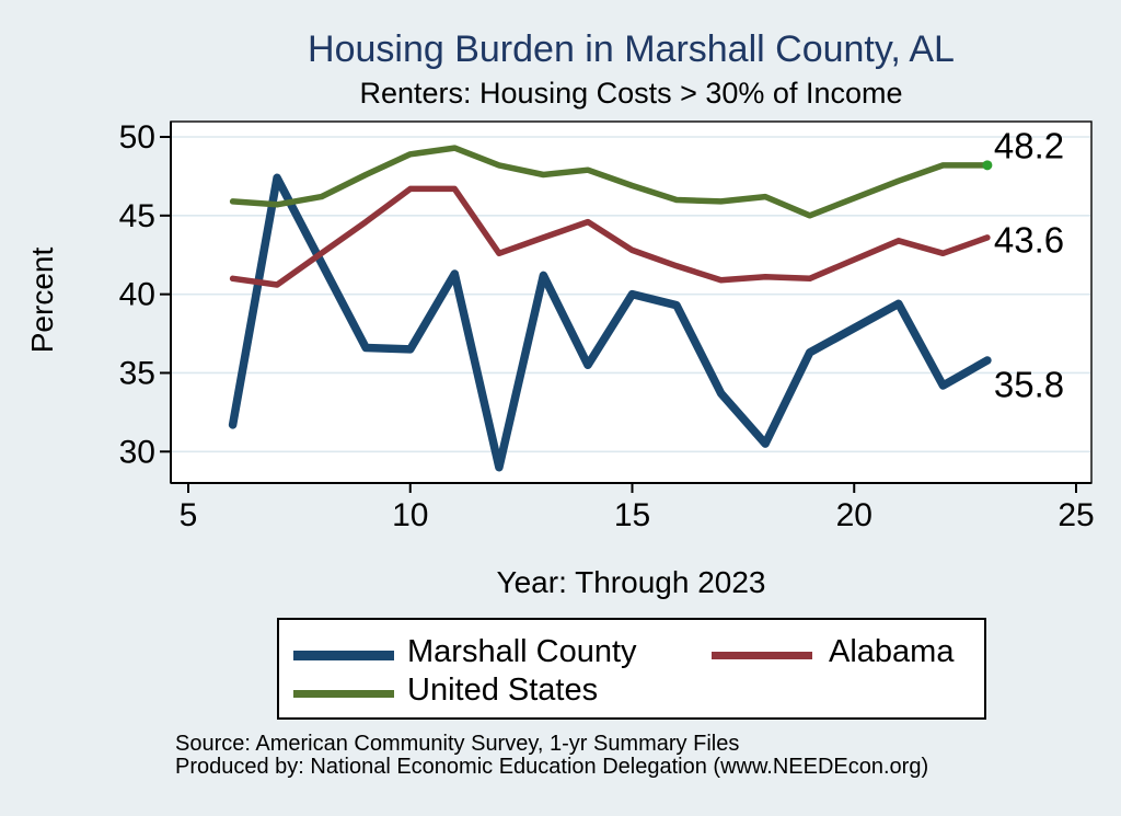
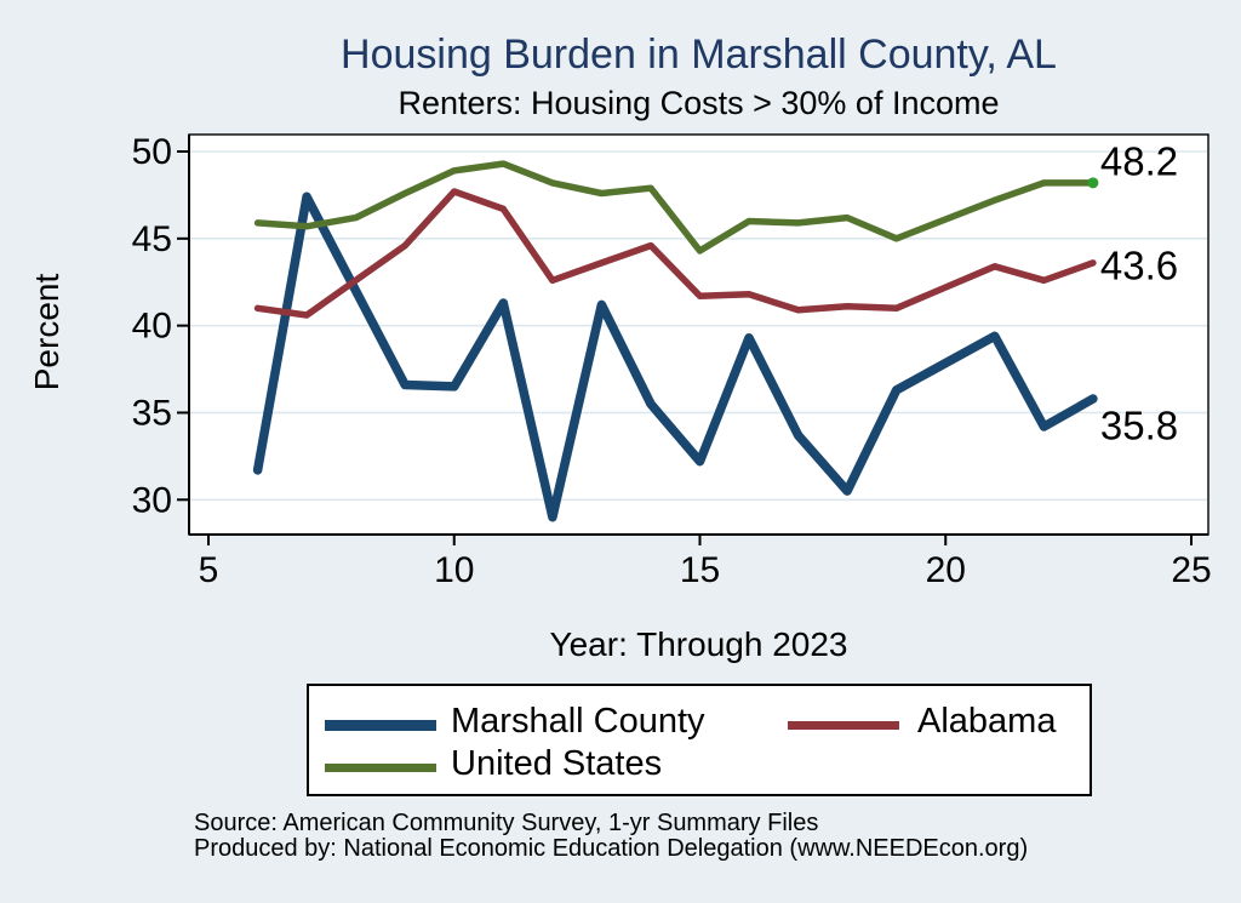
Alabama/10: 46.7 -> 47.7
Marshall County/15: 40.0 -> 32.2
Alabama/15: 42.8 -> 41.7
United States/15: 46.9 -> 44.3
